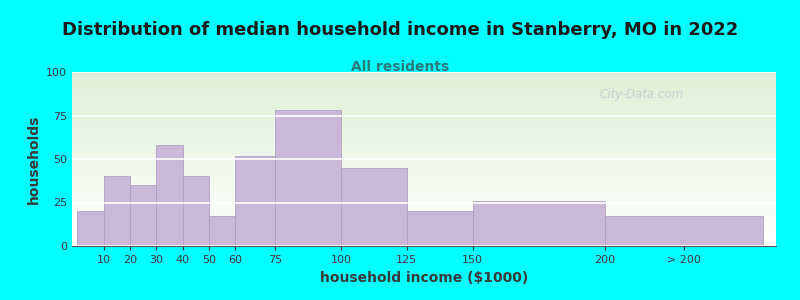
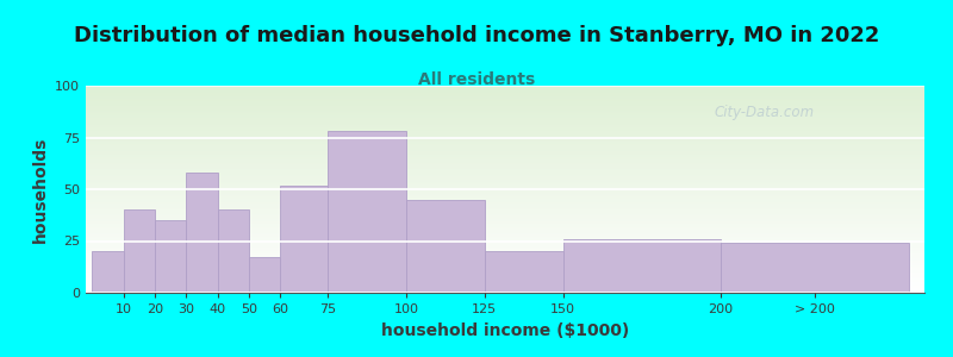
> 200: 17 -> 24
